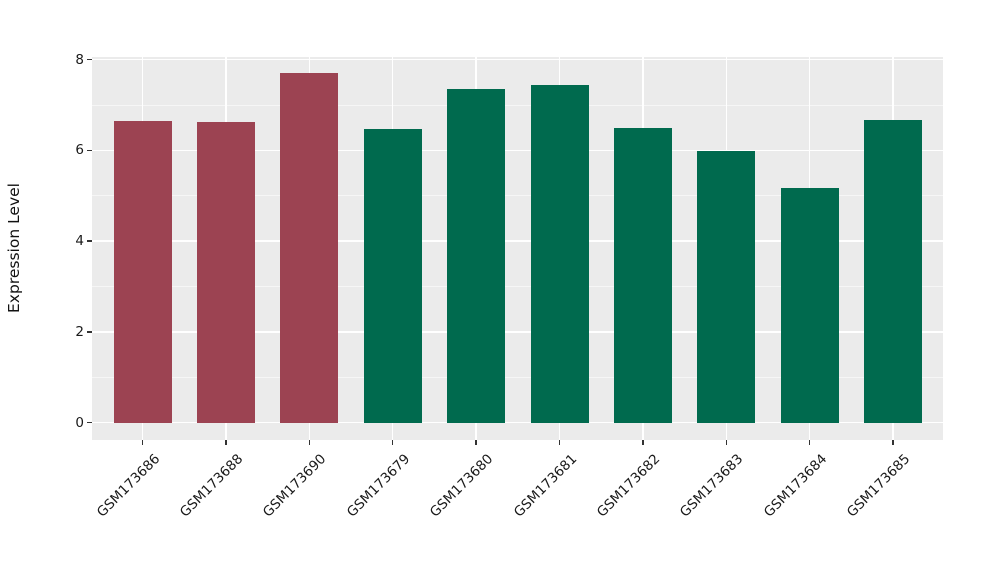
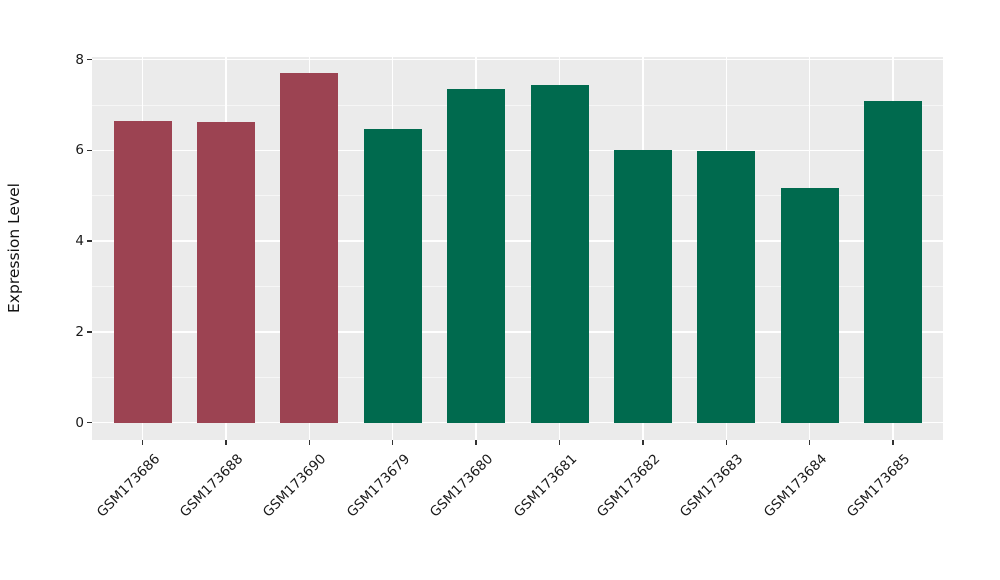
GSM173682: 6.5 -> 6.0
GSM173685: 6.7 -> 7.1
